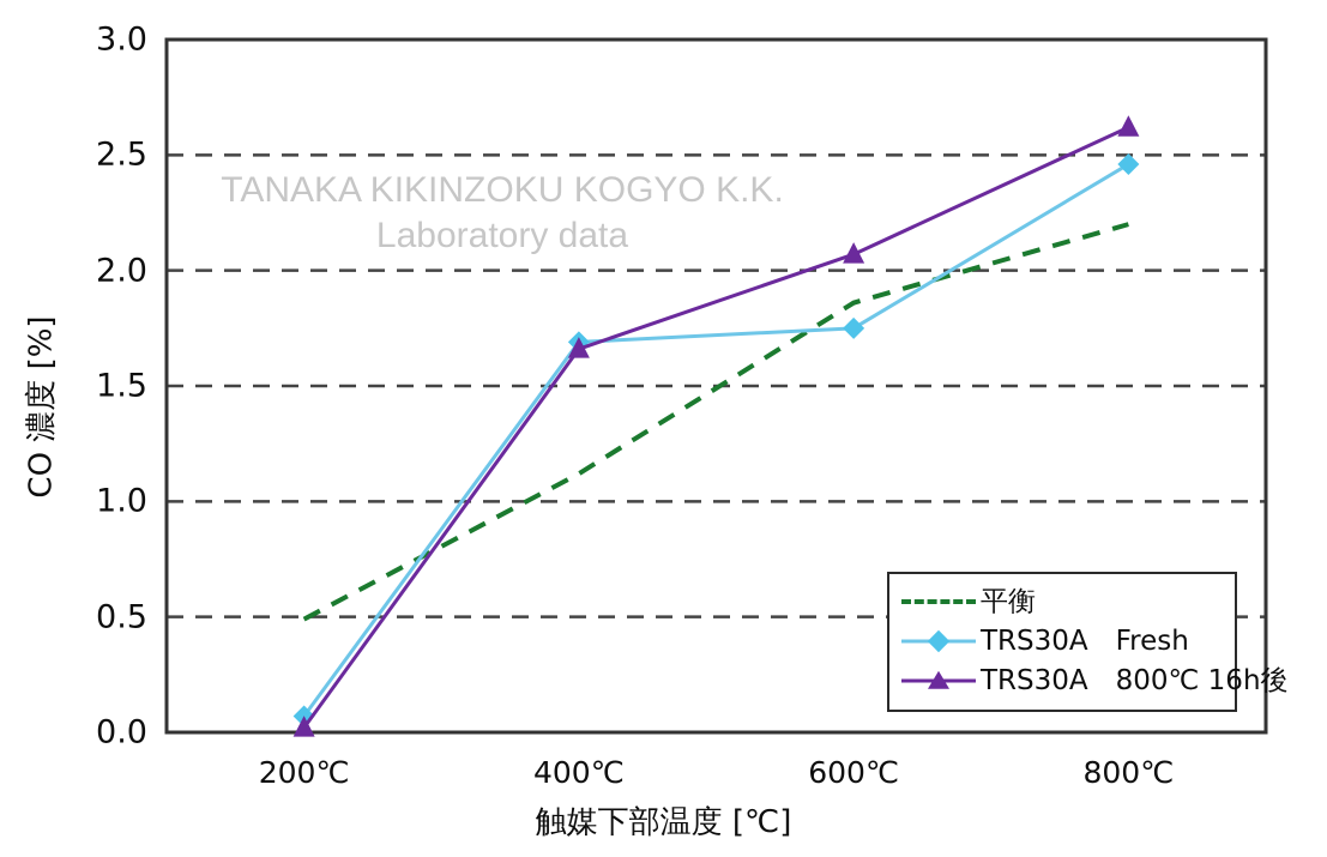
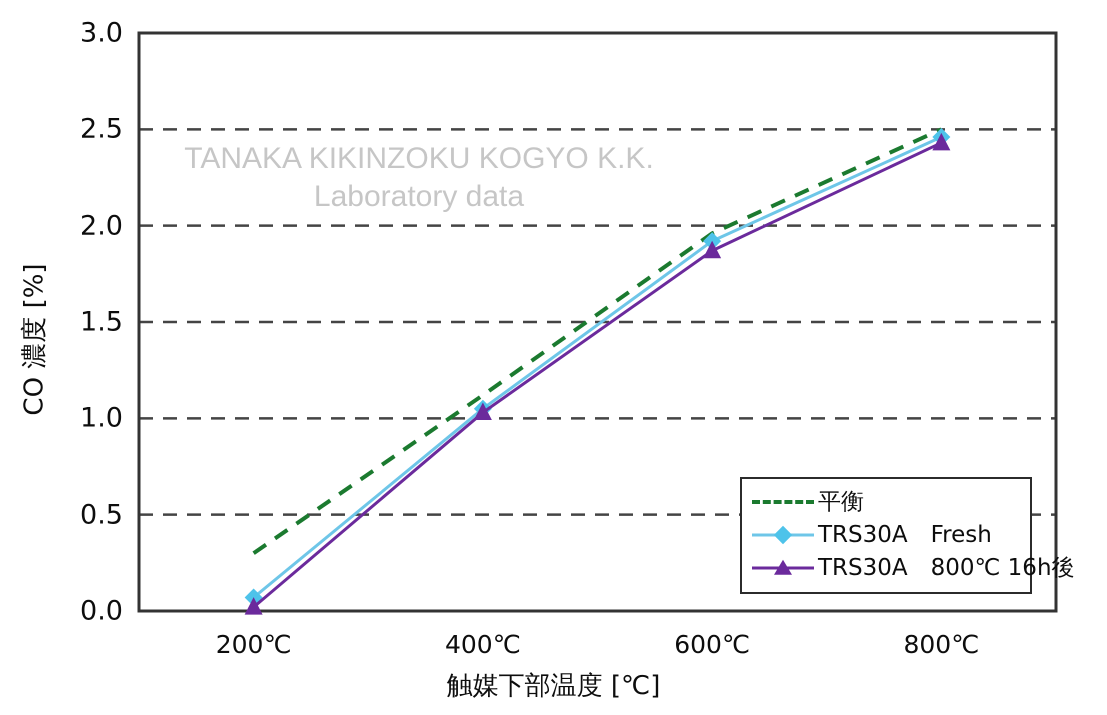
平衡/200℃: 0.49 -> 0.30
TRS30A Fresh/400℃: 1.69 -> 1.05
TRS30A 800℃ 16h後/400℃: 1.66 -> 1.03
平衡/600℃: 1.86 -> 1.96
TRS30A Fresh/600℃: 1.75 -> 1.92
TRS30A 800℃ 16h後/600℃: 2.07 -> 1.87
平衡/800℃: 2.20 -> 2.50
TRS30A 800℃ 16h後/800℃: 2.62 -> 2.43
